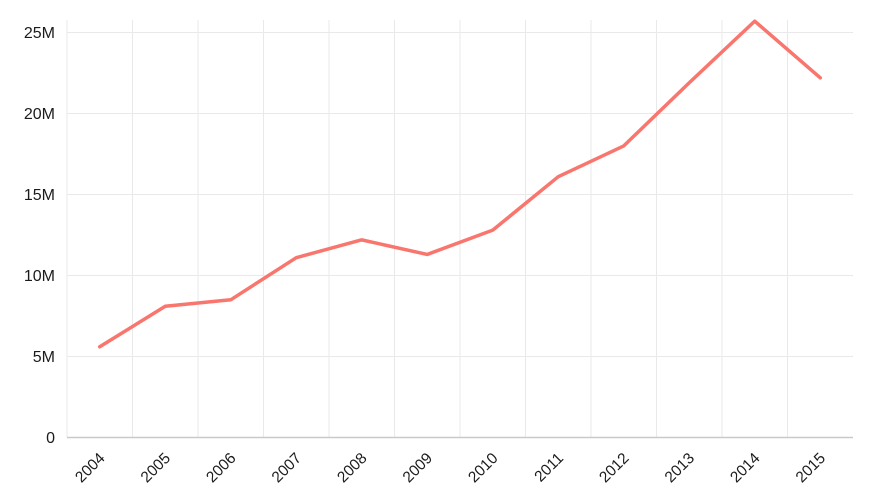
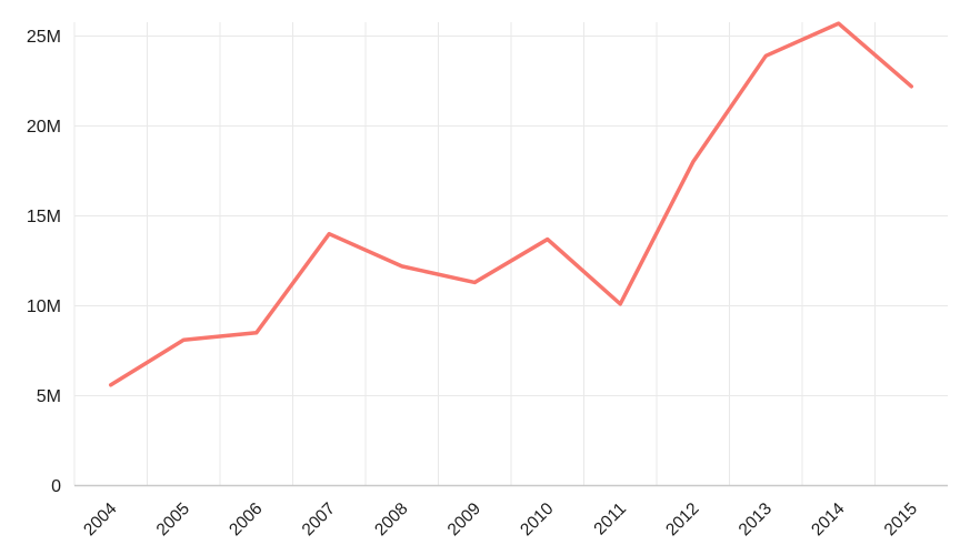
2007: 11.1M -> 14.0M
2010: 12.8M -> 13.7M
2011: 16.1M -> 10.1M
2013: 21.9M -> 23.9M
